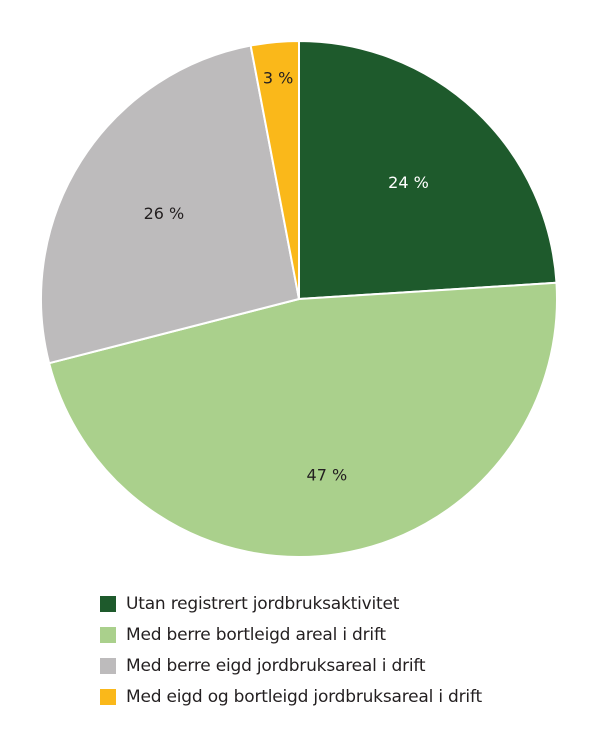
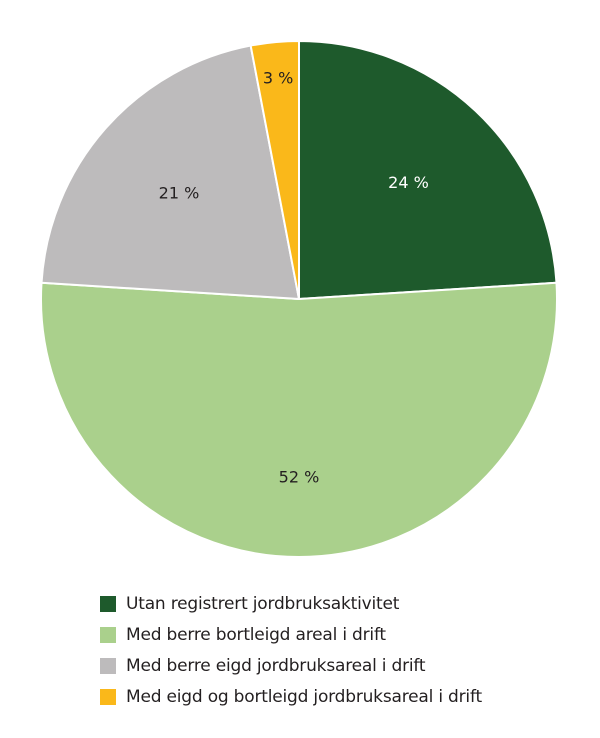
Med berre bortleigd areal i drift: 47 -> 52
Med berre eigd jordbruksareal i drift: 26 -> 21
